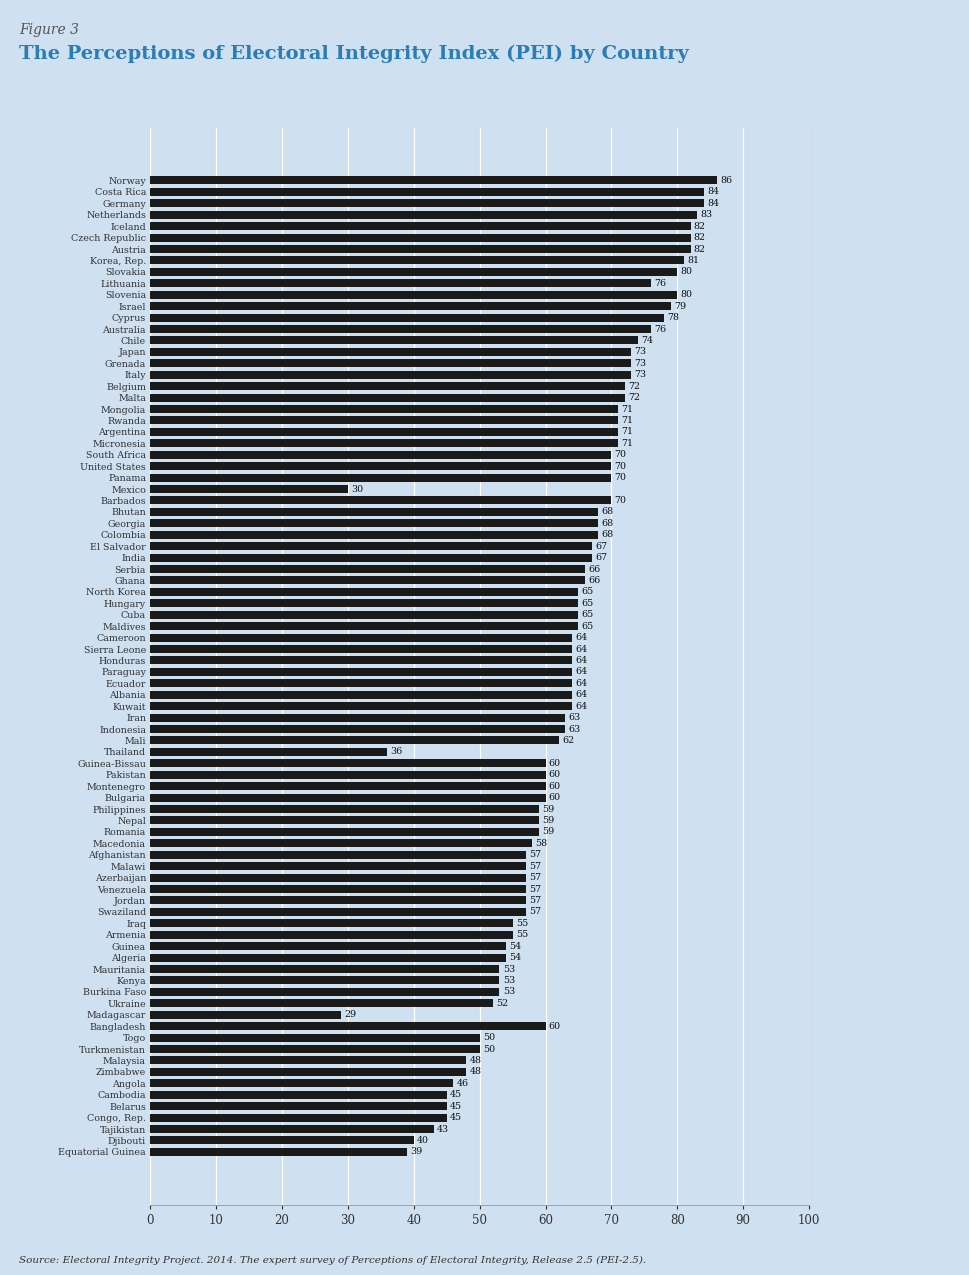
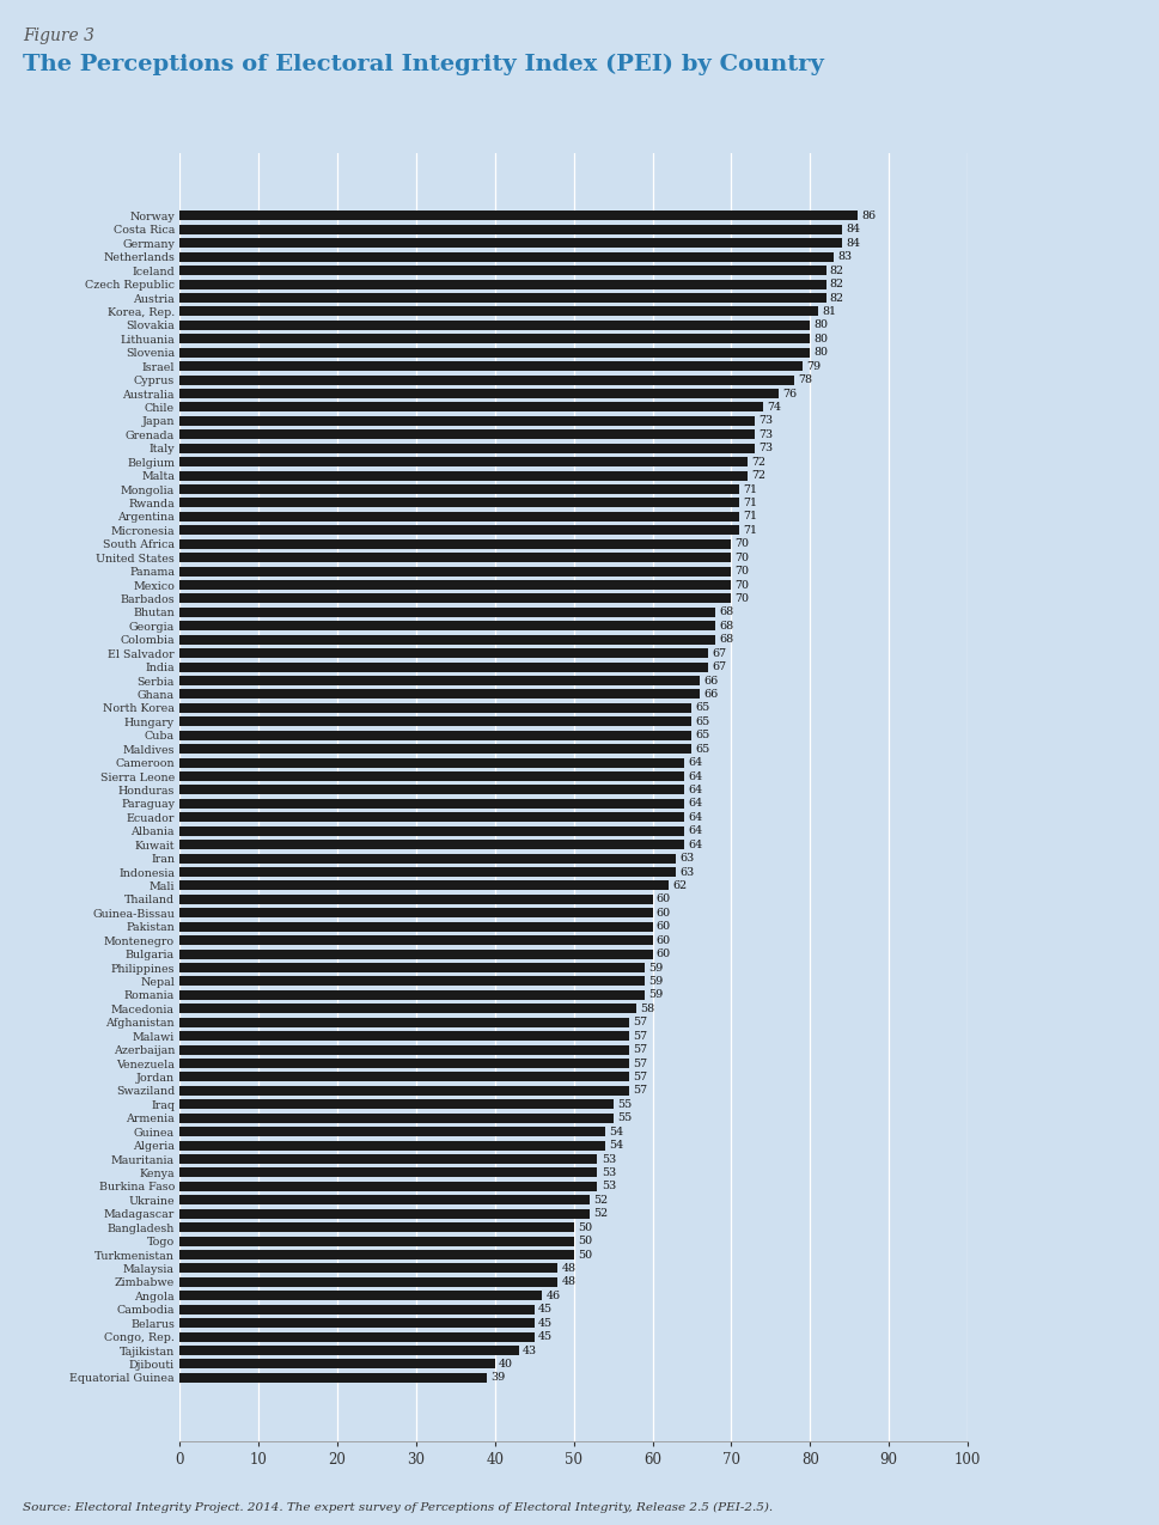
Lithuania: 76 -> 80
Mexico: 30 -> 70
Thailand: 36 -> 60
Madagascar: 29 -> 52
Bangladesh: 60 -> 50
